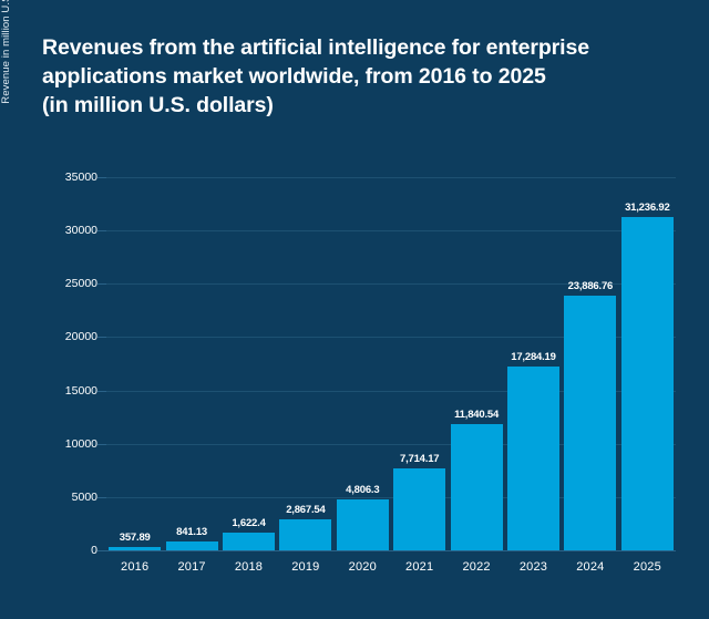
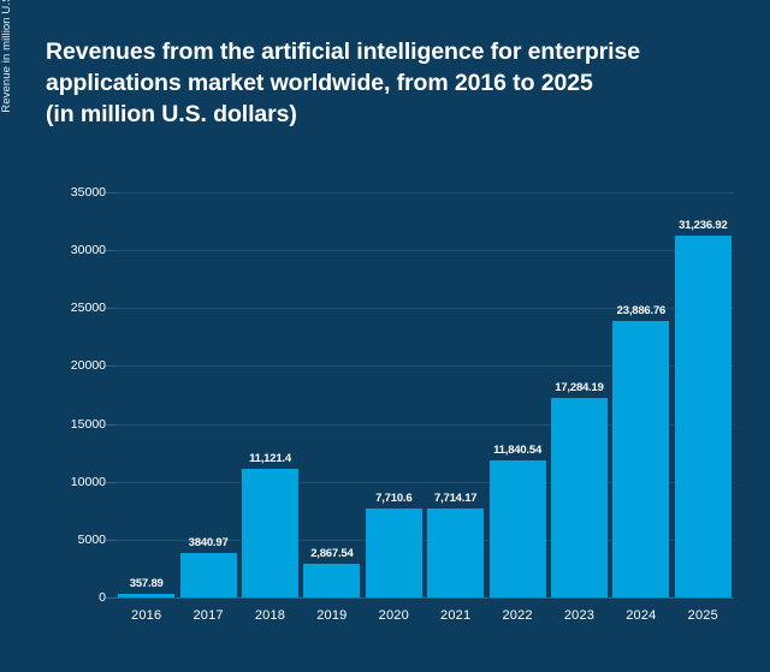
2017: 841.13 -> 3840.97
2018: 1,622.4 -> 11,121.4
2020: 4,806.3 -> 7,710.6
